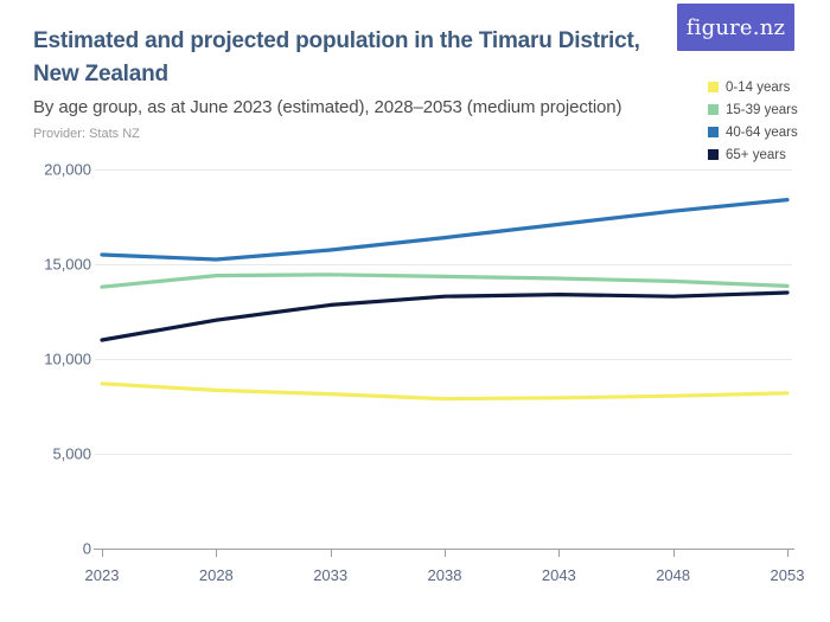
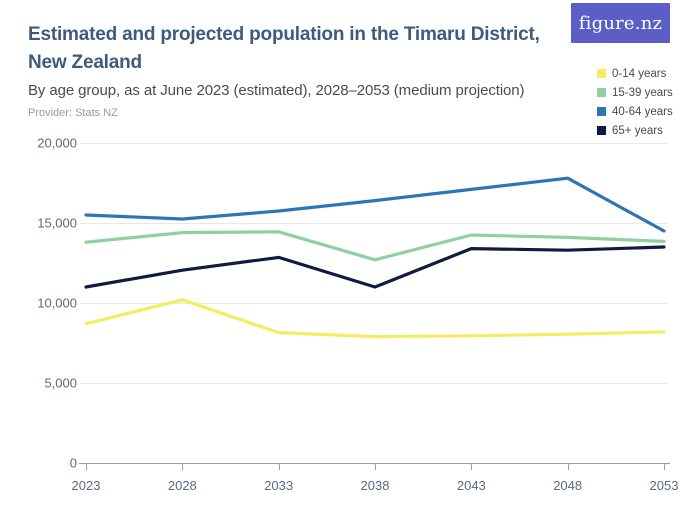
0-14 years/2028: 8400 -> 10200
15-39 years/2038: 14400 -> 12700
65+ years/2038: 13300 -> 11000
40-64 years/2053: 18400 -> 14500
